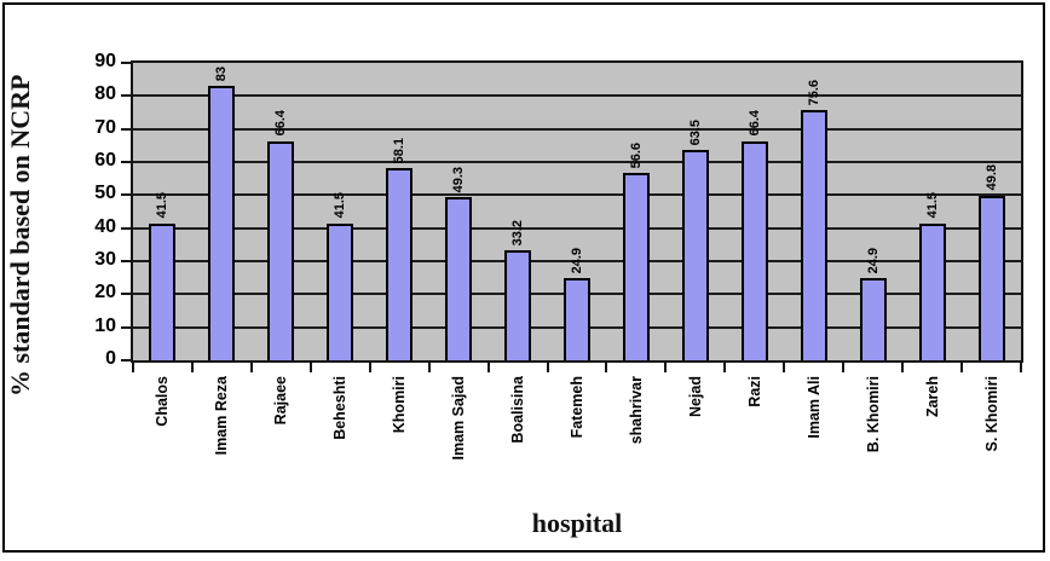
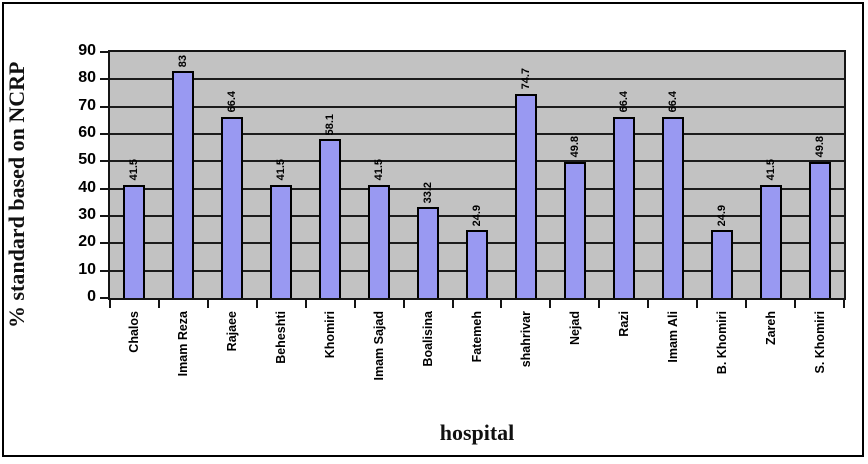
Imam Sajad: 49.3 -> 41.5
shahrivar: 56.6 -> 74.7
Nejad: 63.5 -> 49.8
Imam Ali: 75.6 -> 66.4
